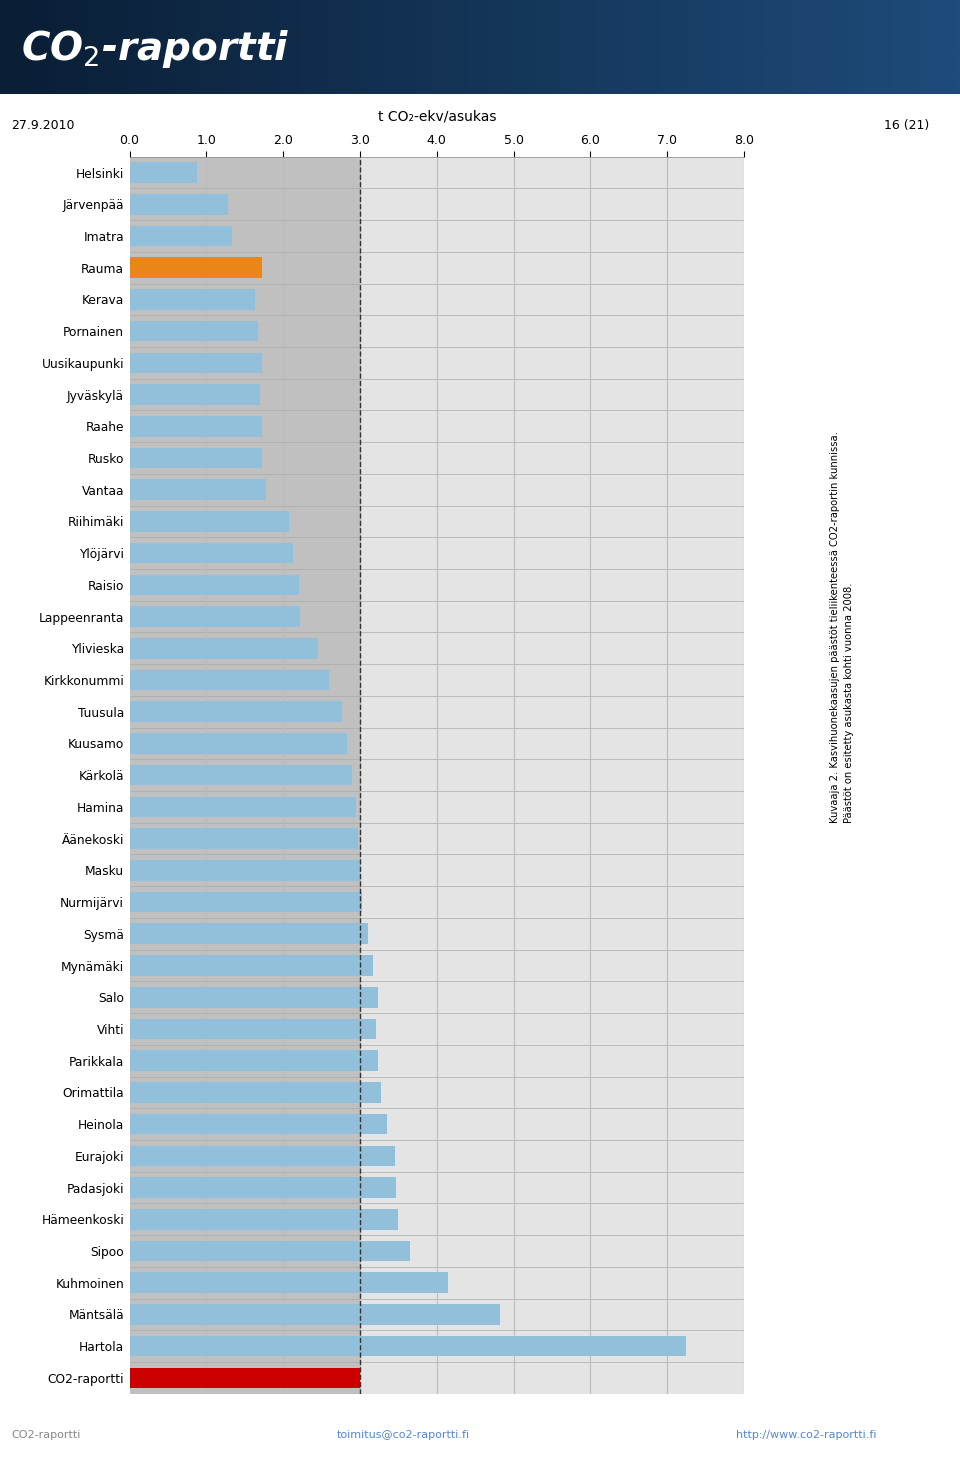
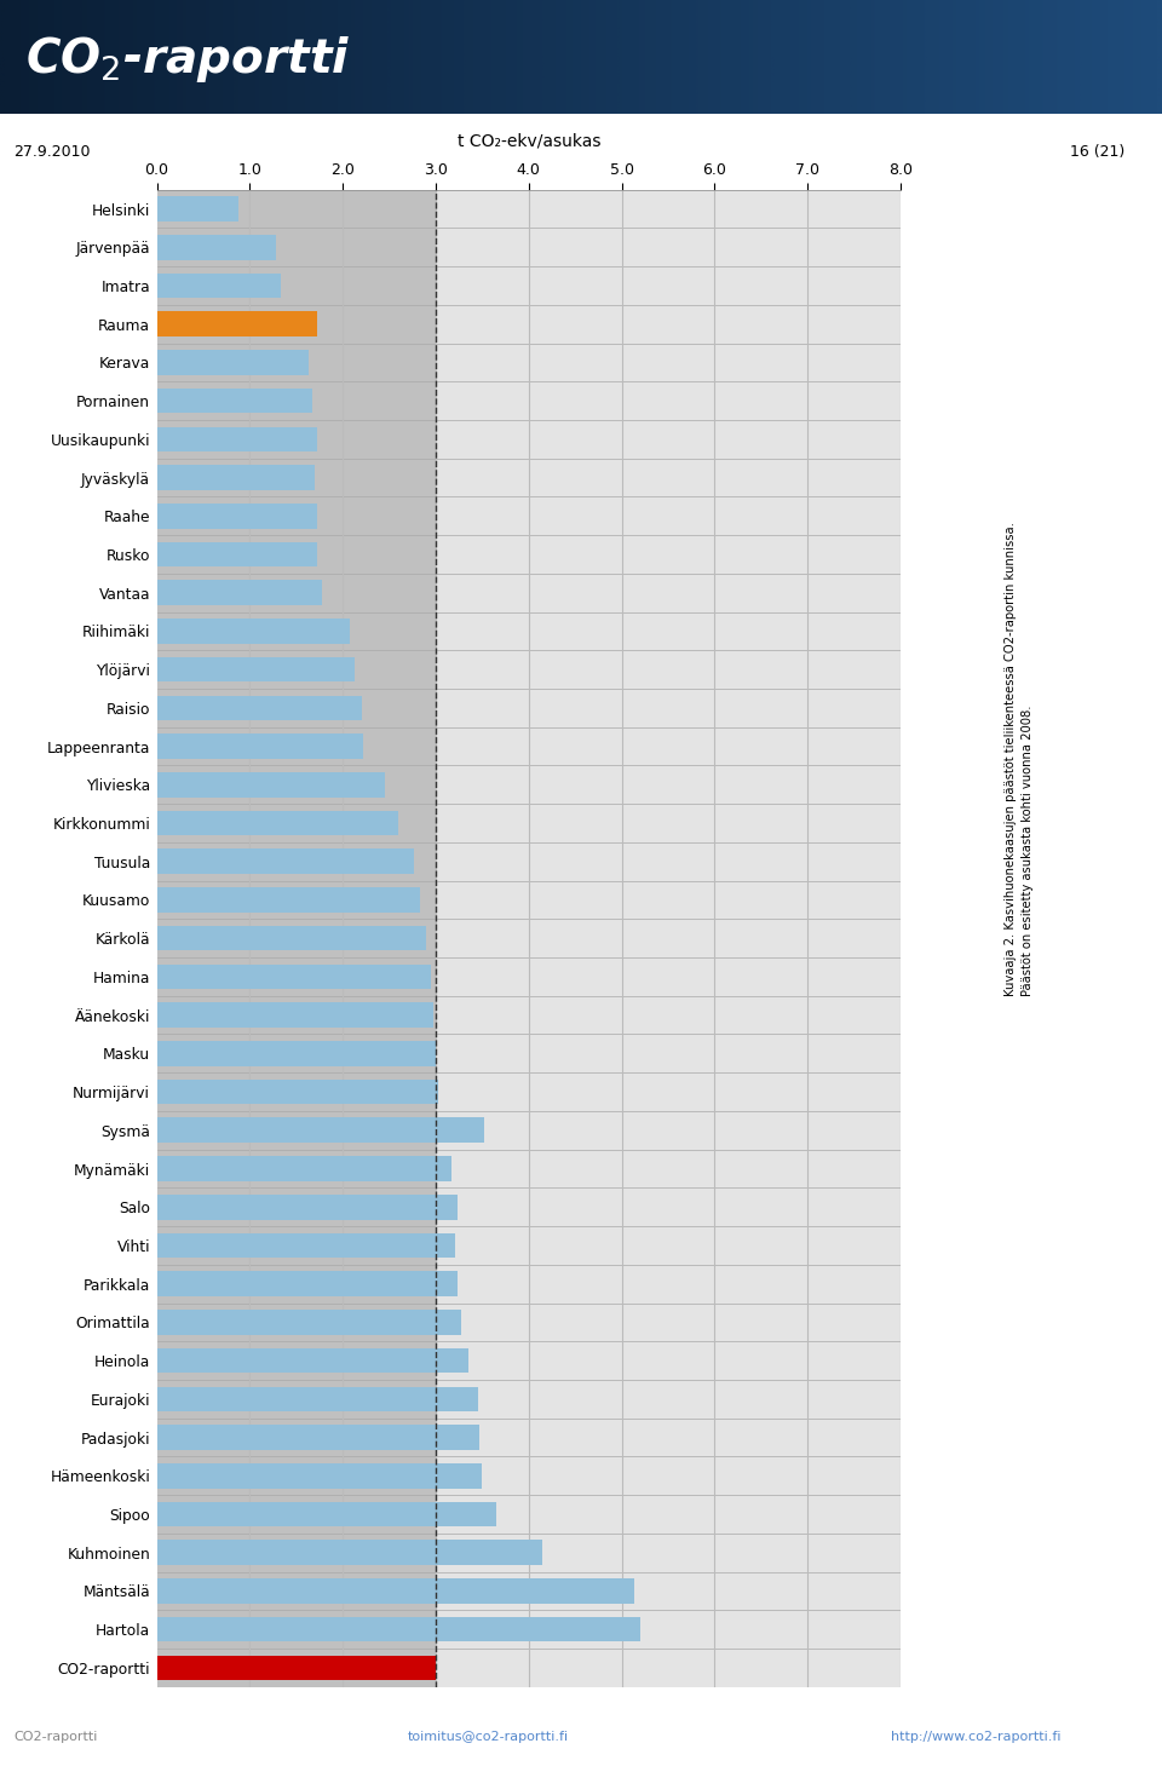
Sysmä: 3.10 -> 3.52
Mäntsälä: 4.82 -> 5.14
Hartola: 7.25 -> 5.20
